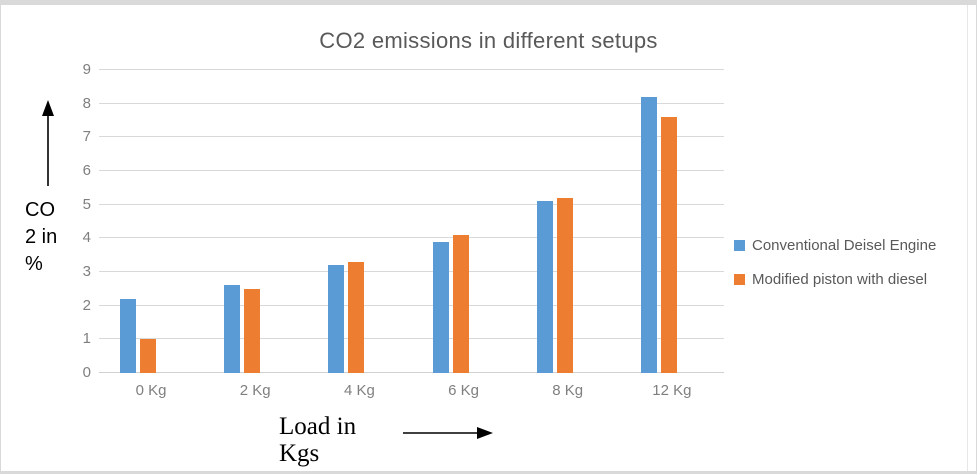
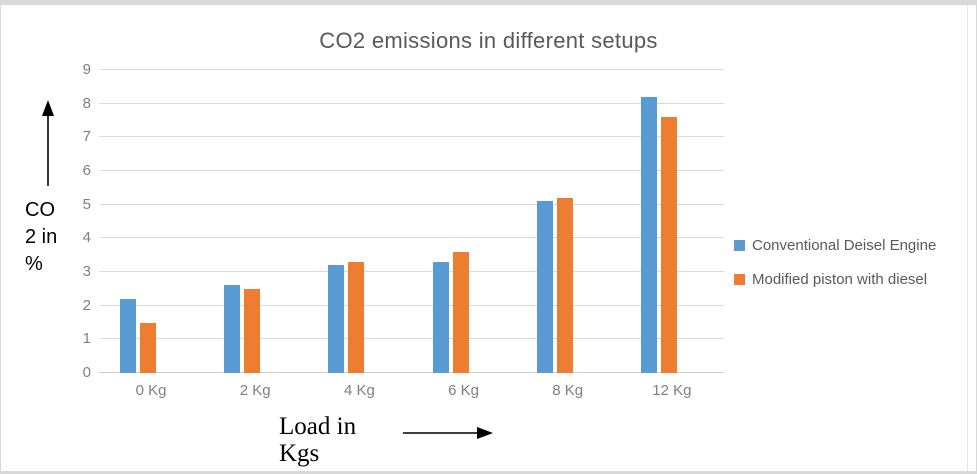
Modified piston with diesel/0 Kg: 1.0 -> 1.5
Conventional Deisel Engine/6 Kg: 3.9 -> 3.3
Modified piston with diesel/6 Kg: 4.1 -> 3.6
